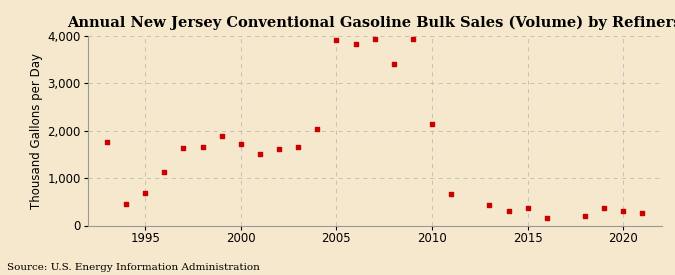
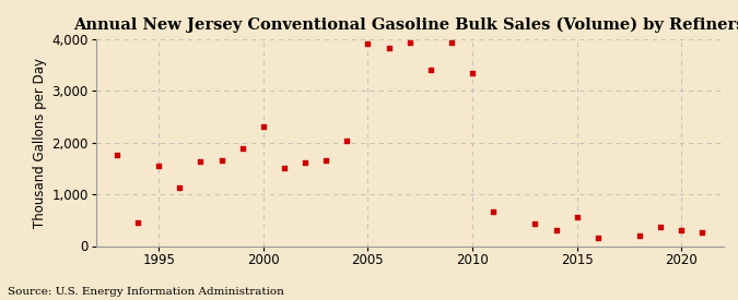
1995: 680 -> 1,550
2000: 1,710 -> 2,300
2010: 2,150 -> 3,350
2015: 360 -> 550
